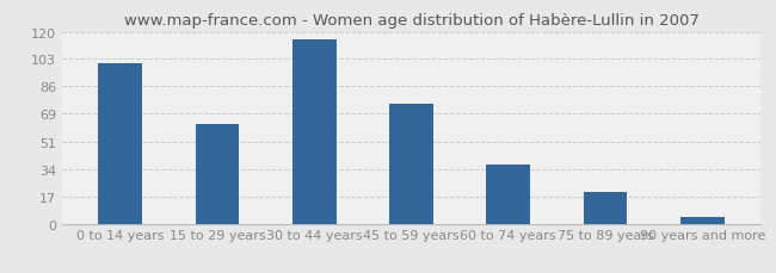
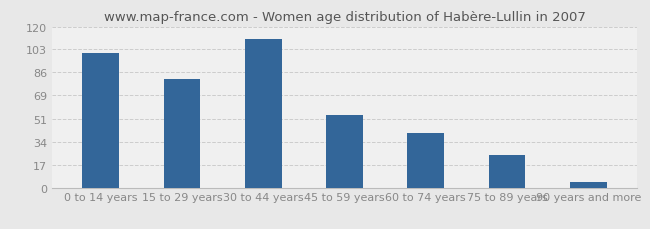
15 to 29 years: 62 -> 81
30 to 44 years: 115 -> 111
45 to 59 years: 75 -> 54
60 to 74 years: 37 -> 41
75 to 89 years: 20 -> 24
